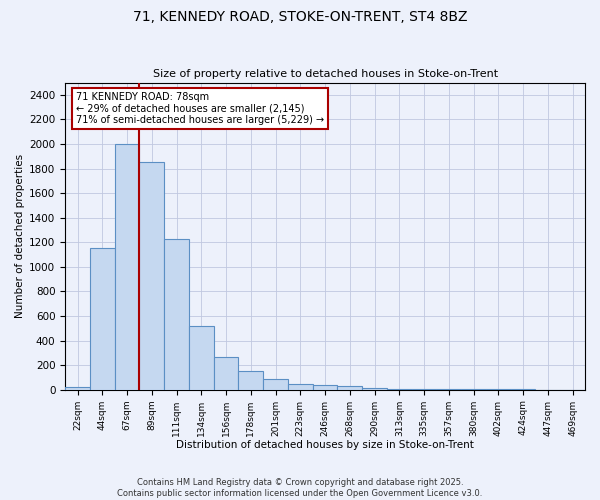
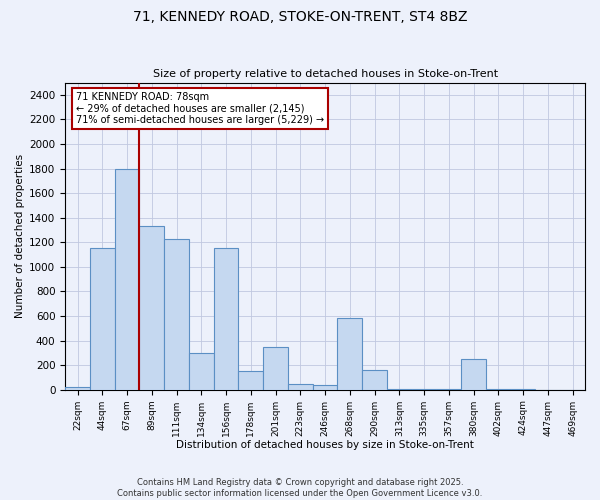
67sqm: 2000 -> 1800
89sqm: 1850 -> 1330
134sqm: 520 -> 300
156sqm: 270 -> 1150
201sqm: 80 -> 350
268sqm: 30 -> 580
290sqm: 20 -> 160
380sqm: 0 -> 250
